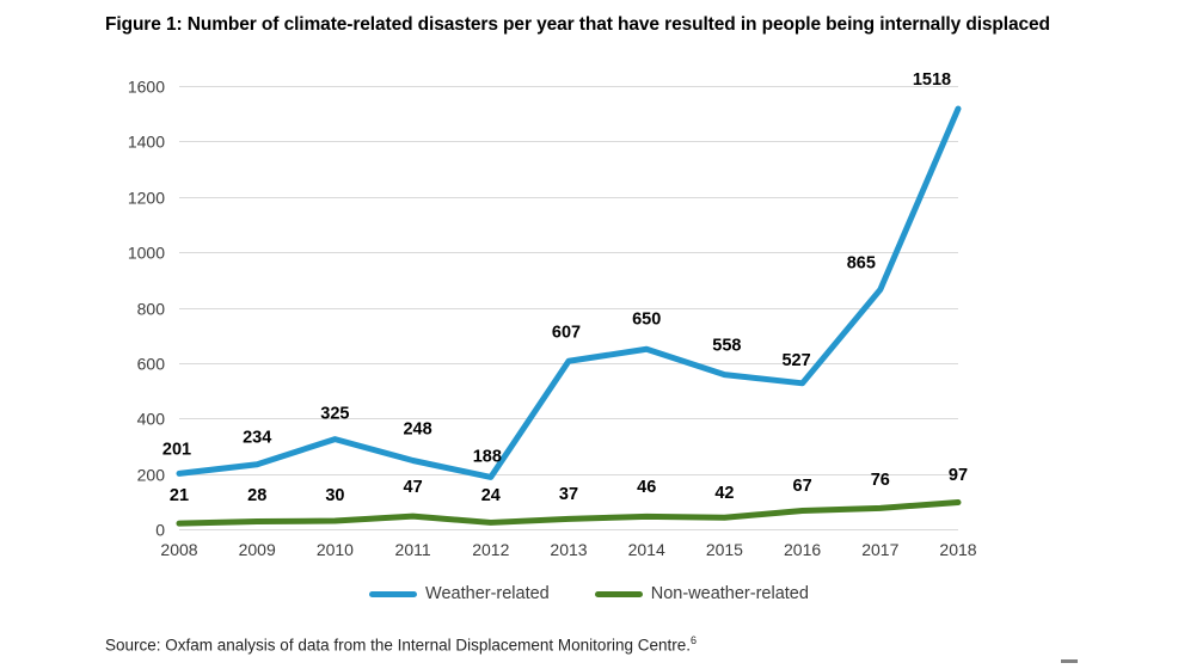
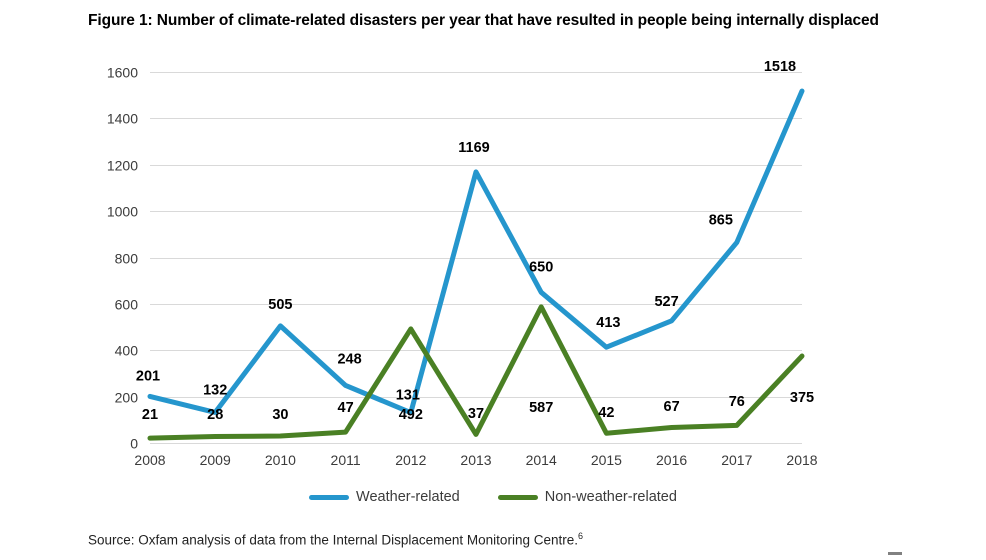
Weather-related/2009: 234 -> 132
Weather-related/2010: 325 -> 505
Weather-related/2012: 188 -> 131
Non-weather-related/2012: 24 -> 492
Weather-related/2013: 607 -> 1169
Non-weather-related/2014: 46 -> 587
Weather-related/2015: 558 -> 413
Non-weather-related/2018: 97 -> 375
